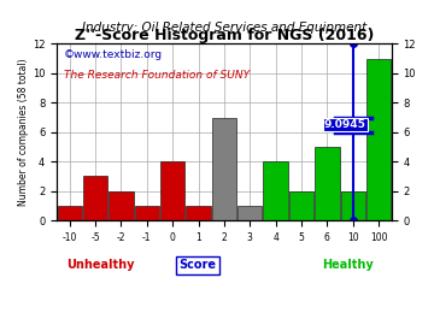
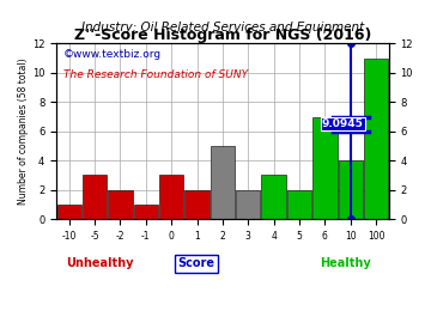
0: 4 -> 3
1: 1 -> 2
2: 7 -> 5
3: 1 -> 2
4: 4 -> 3
6: 5 -> 7
10: 2 -> 4
